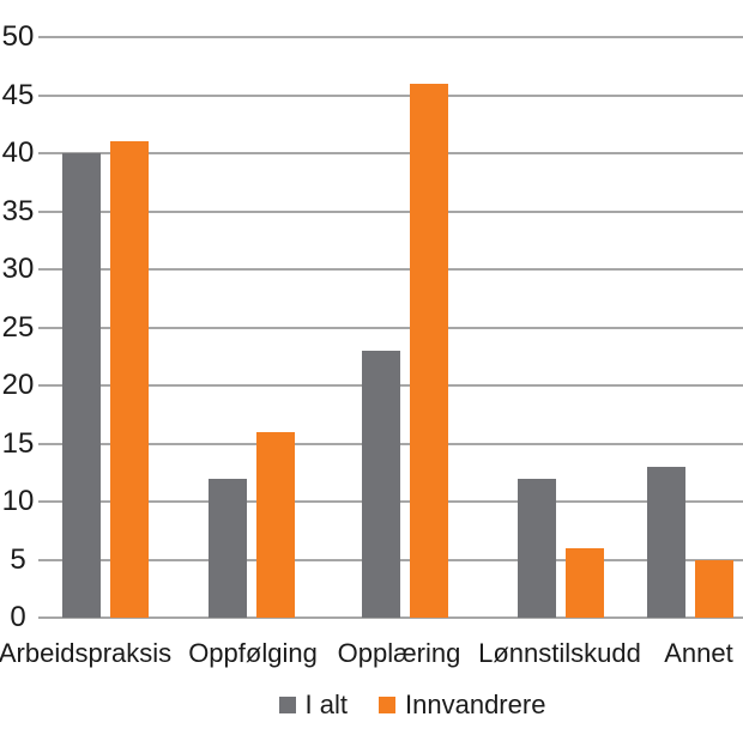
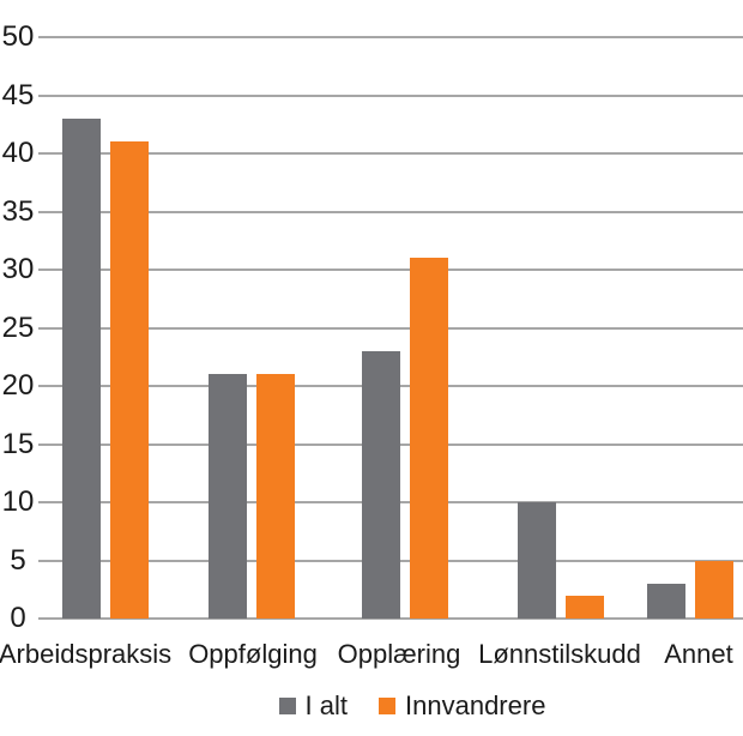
I alt/Arbeidspraksis: 40 -> 43
I alt/Oppfølging: 12 -> 21
Innvandrere/Oppfølging: 16 -> 21
Innvandrere/Opplæring: 46 -> 31
I alt/Lønnstilskudd: 12 -> 10
Innvandrere/Lønnstilskudd: 6 -> 2
I alt/Annet: 13 -> 3
